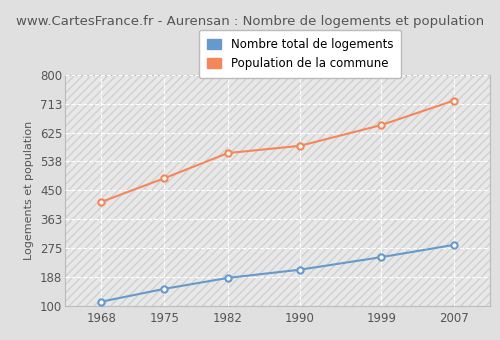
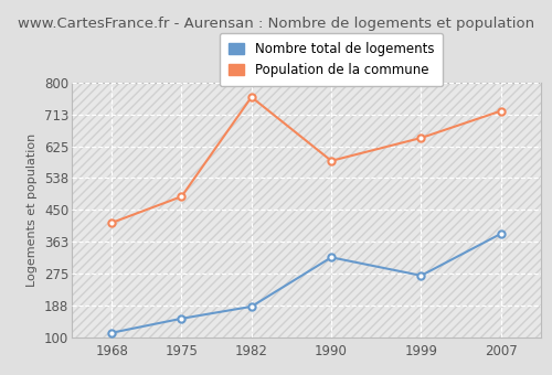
Population de la commune/1982: 563 -> 760
Nombre total de logements/1990: 210 -> 320
Nombre total de logements/1999: 248 -> 270
Nombre total de logements/2007: 285 -> 385
